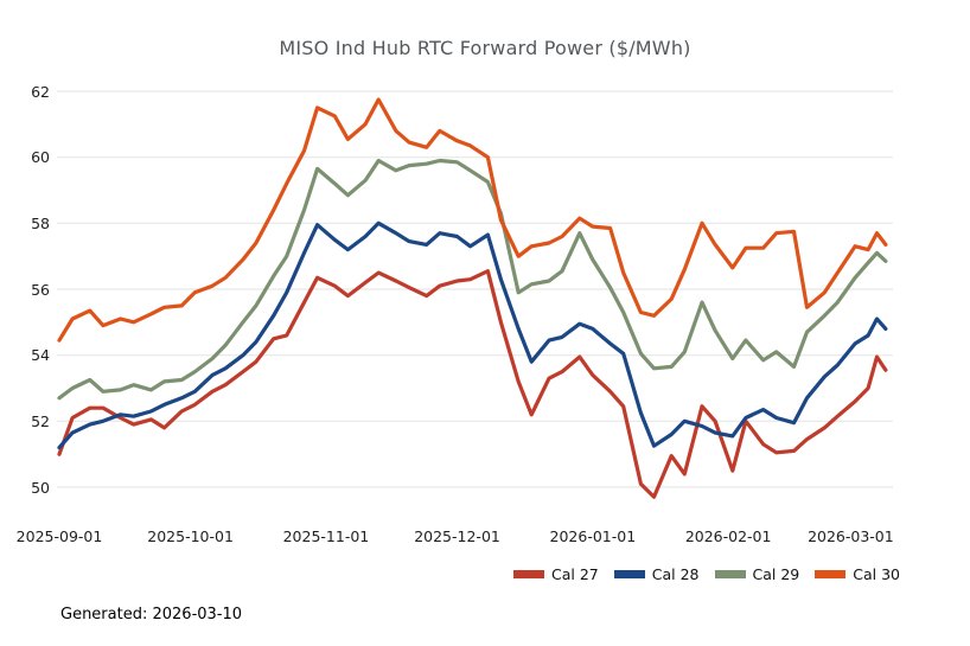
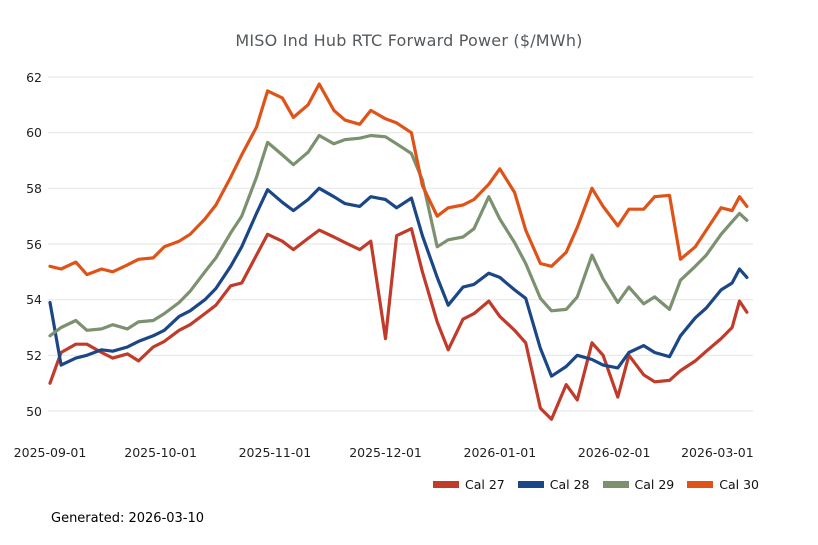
Cal 28/2025-09-01: 51.2 -> 53.9
Cal 30/2025-09-01: 54.5 -> 55.2
Cal 27/2025-12-01: 56.2 -> 52.6
Cal 30/2026-01-01: 57.9 -> 58.7
